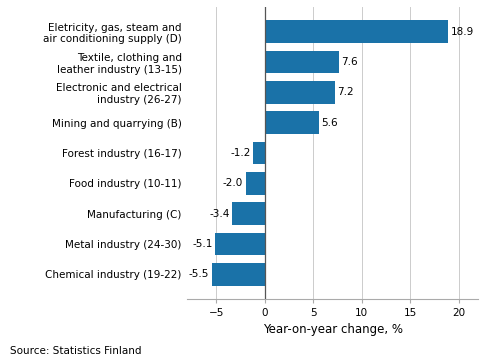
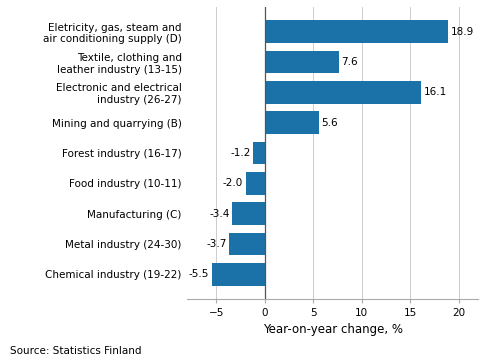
Electronic and electrical industry (26-27): 7.2 -> 16.1
Metal industry (24-30): -5.1 -> -3.7
